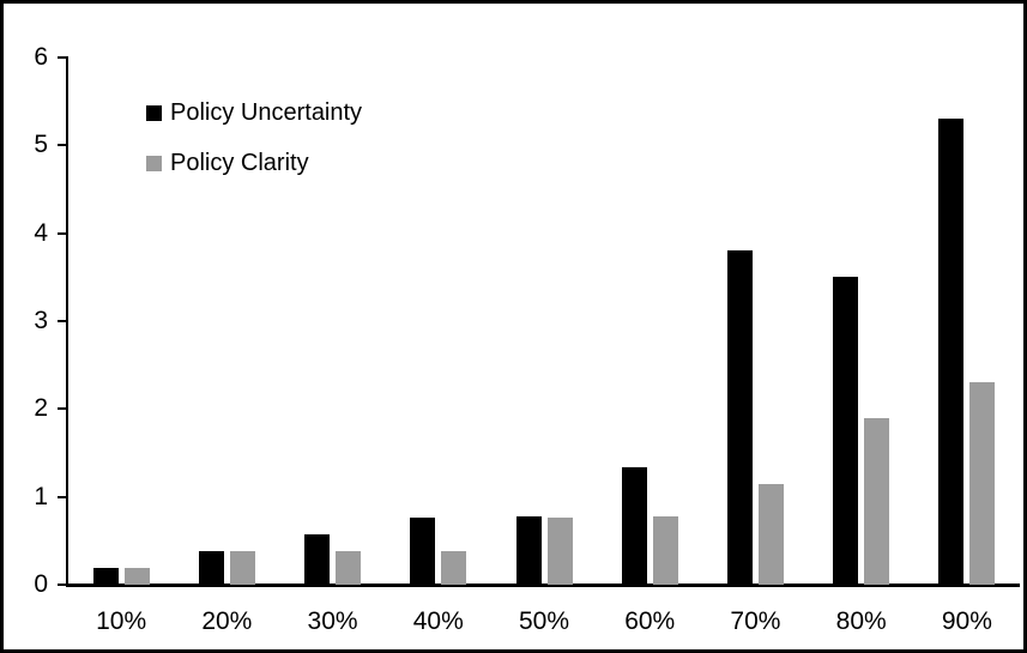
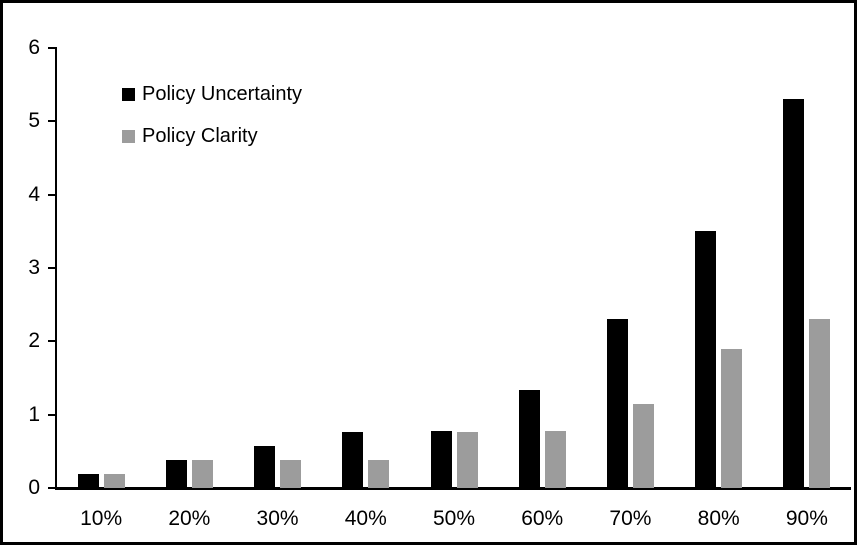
Policy Uncertainty/70%: 3.8 -> 2.3
